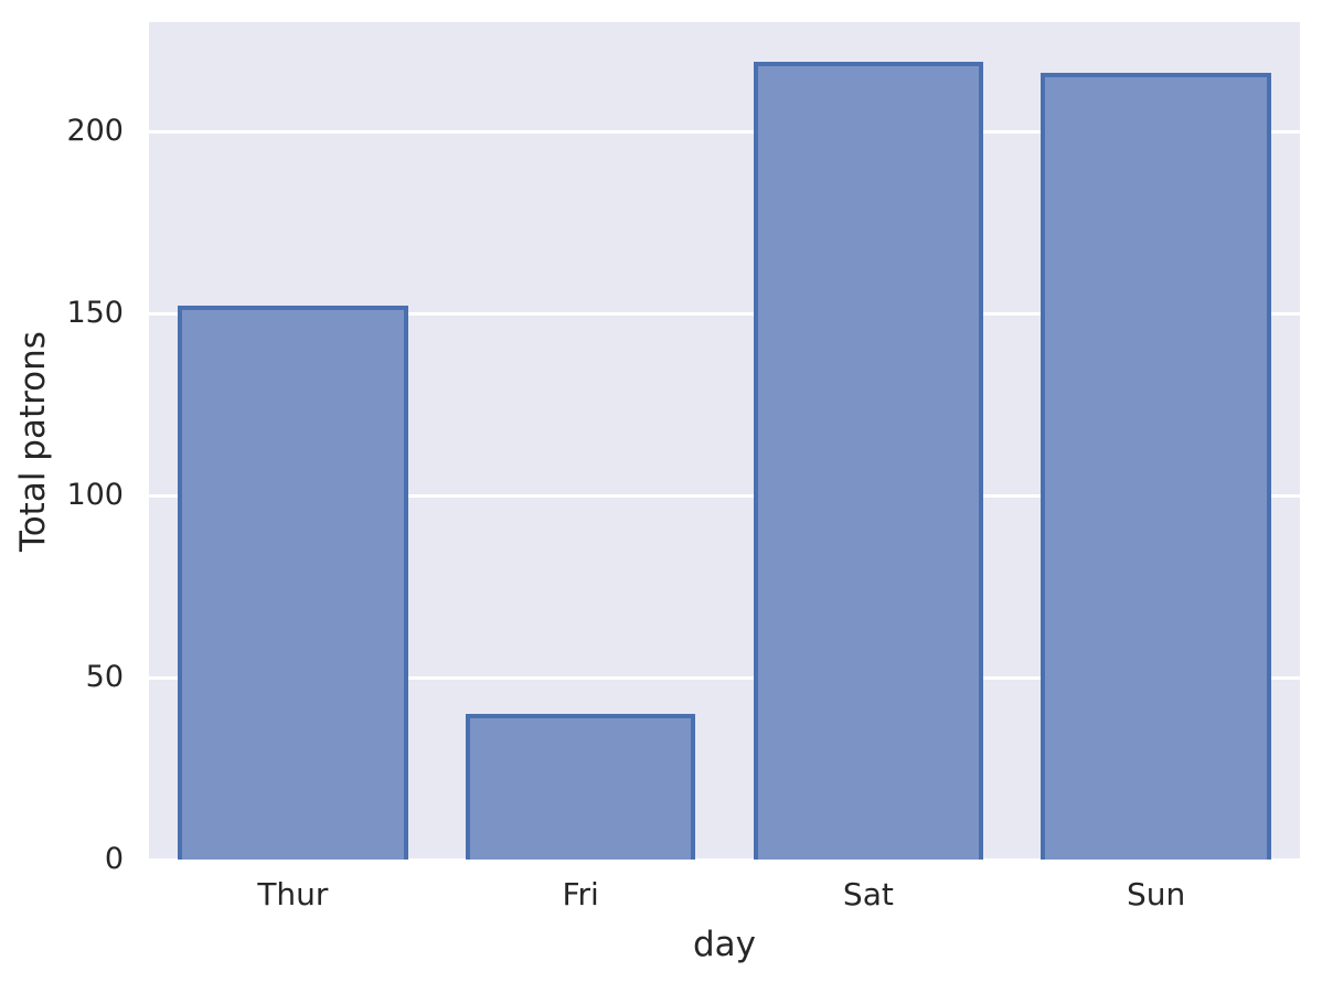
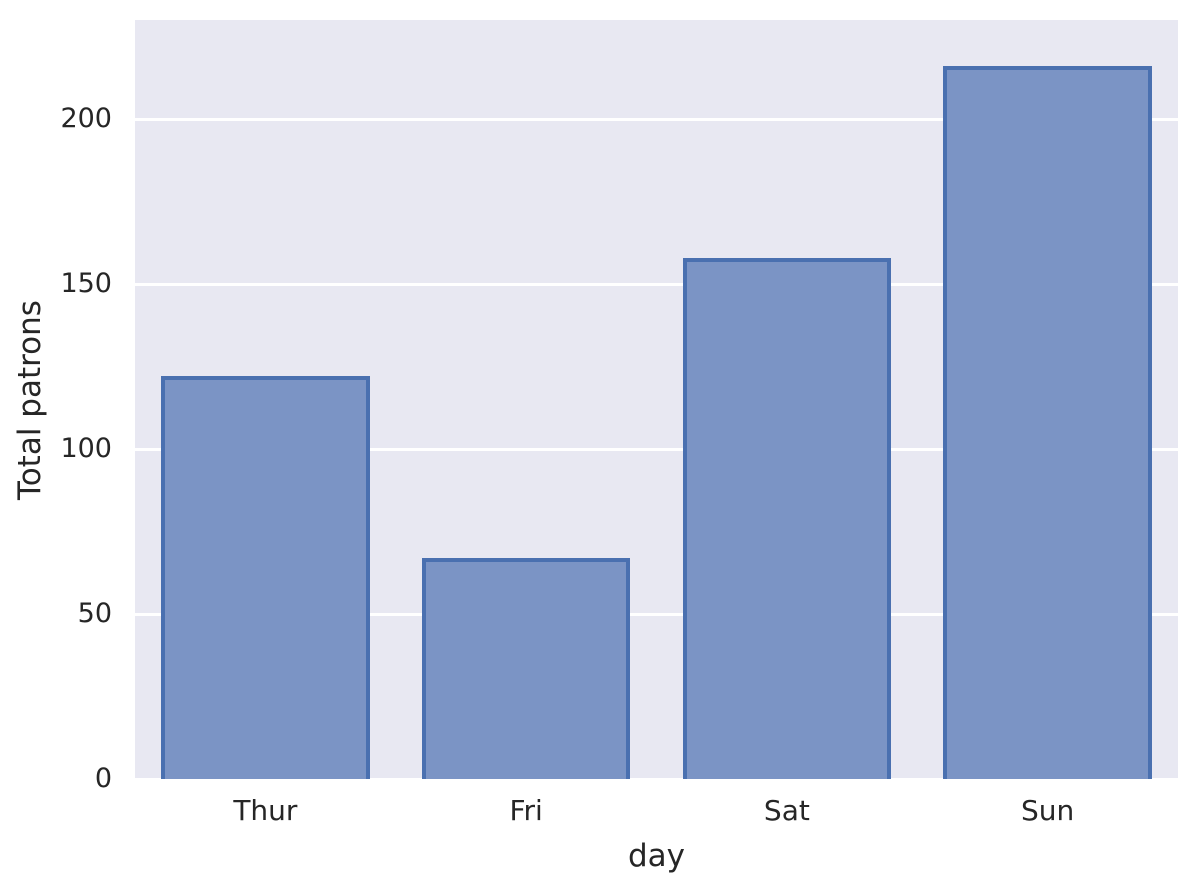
Thur: 152 -> 122
Fri: 40 -> 67
Sat: 219 -> 158
